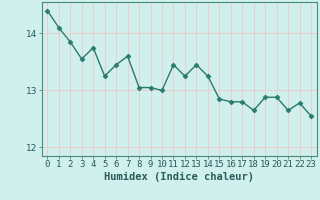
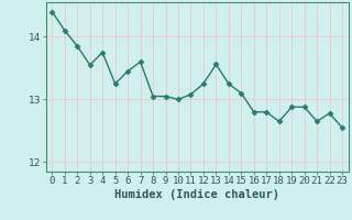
11: 13.45 -> 13.08
13: 13.45 -> 13.56
15: 12.85 -> 13.10
